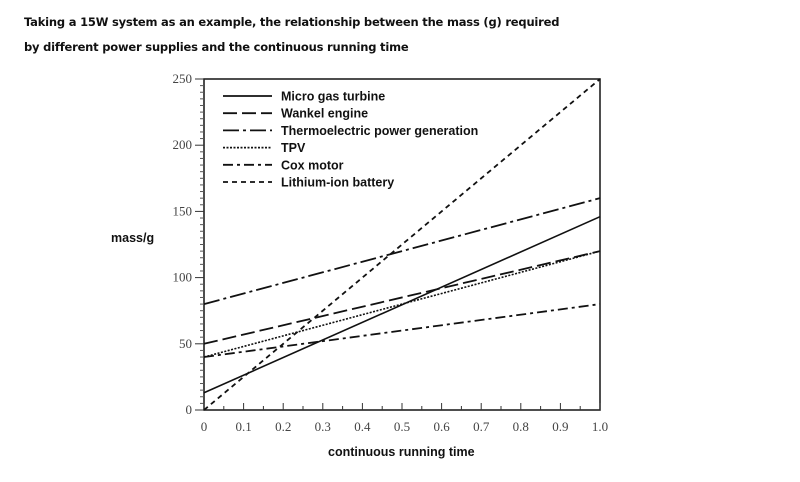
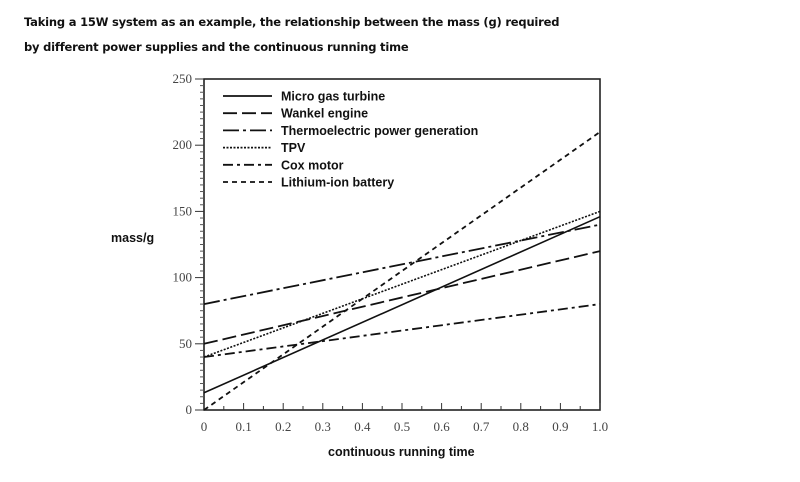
Thermoelectric power generation/1.0: 160 -> 140
TPV/1.0: 120 -> 150
Lithium-ion battery/1.0: 250 -> 210
